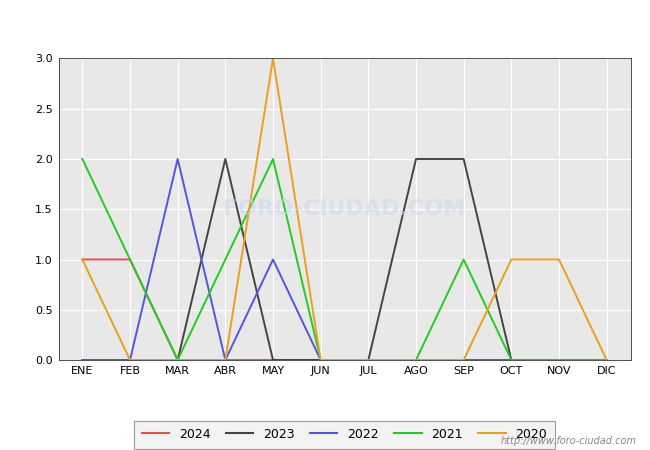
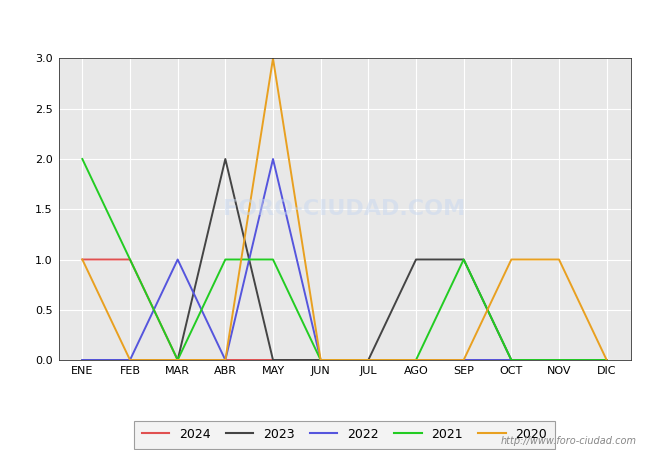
2022/MAR: 2 -> 1
2022/MAY: 1 -> 2
2021/MAY: 2 -> 1
2023/AGO: 2 -> 1
2023/SEP: 2 -> 1
